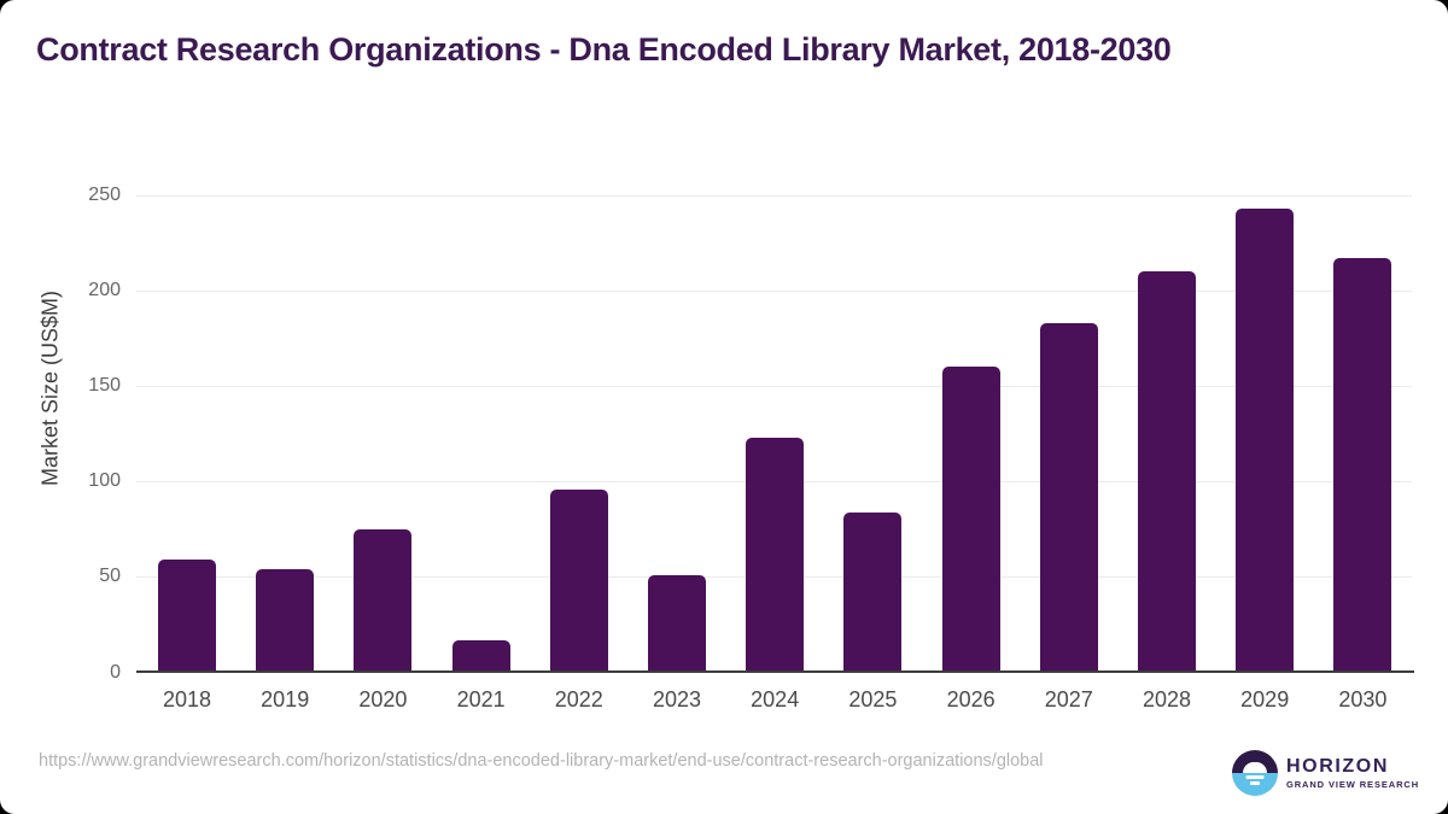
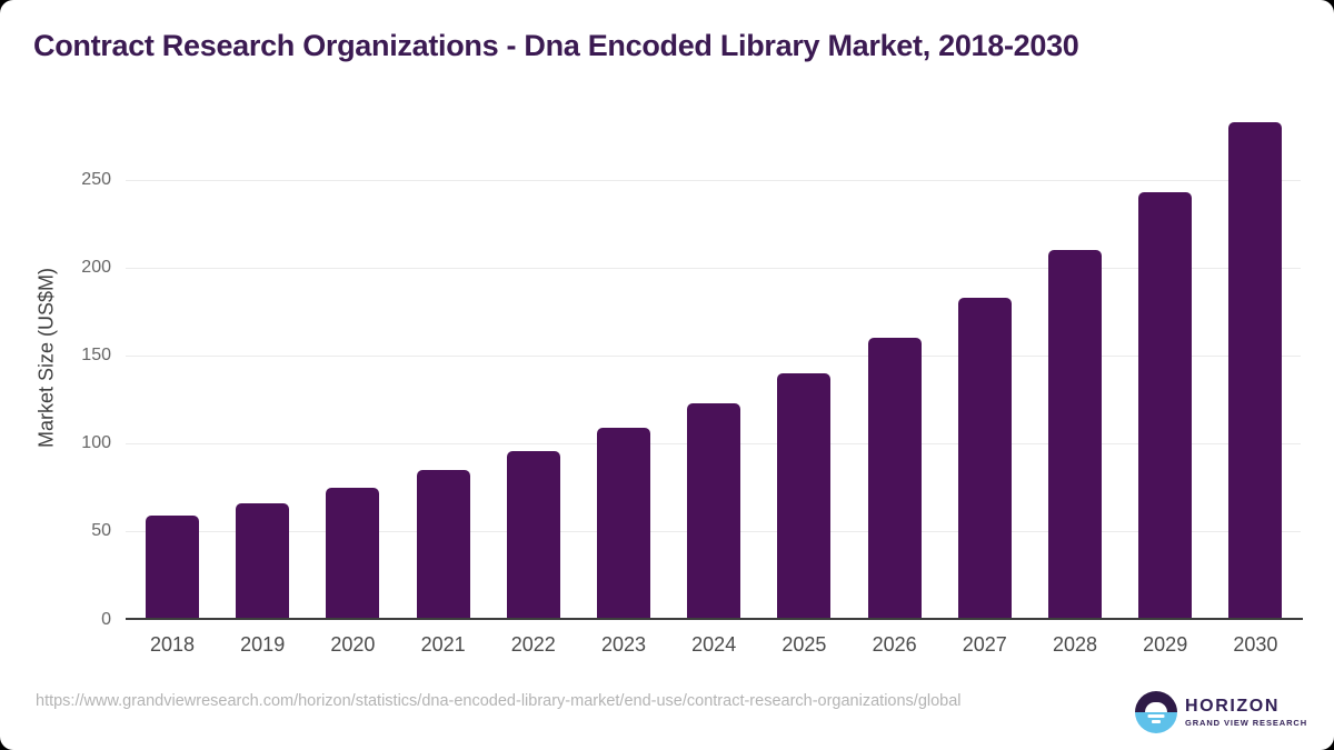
2019: 54 -> 66
2021: 17 -> 85
2023: 51 -> 109
2025: 84 -> 140
2030: 217 -> 283
